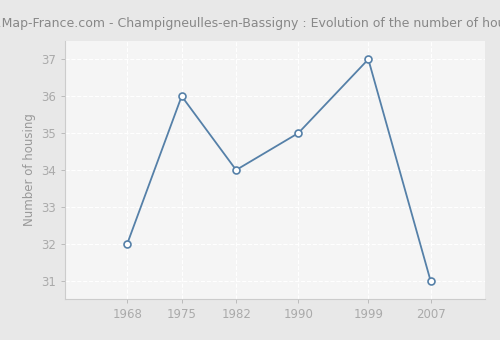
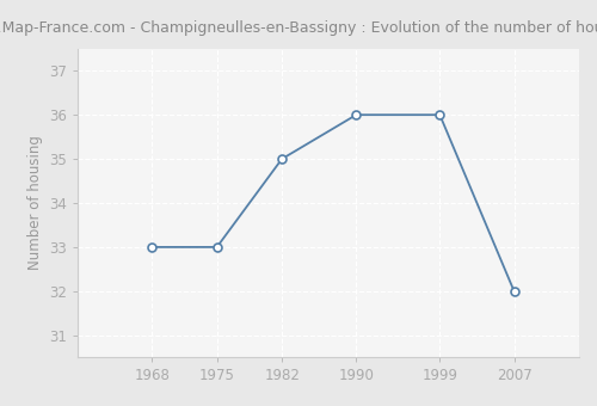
1968: 32 -> 33
1975: 36 -> 33
1982: 34 -> 35
1990: 35 -> 36
1999: 37 -> 36
2007: 31 -> 32
